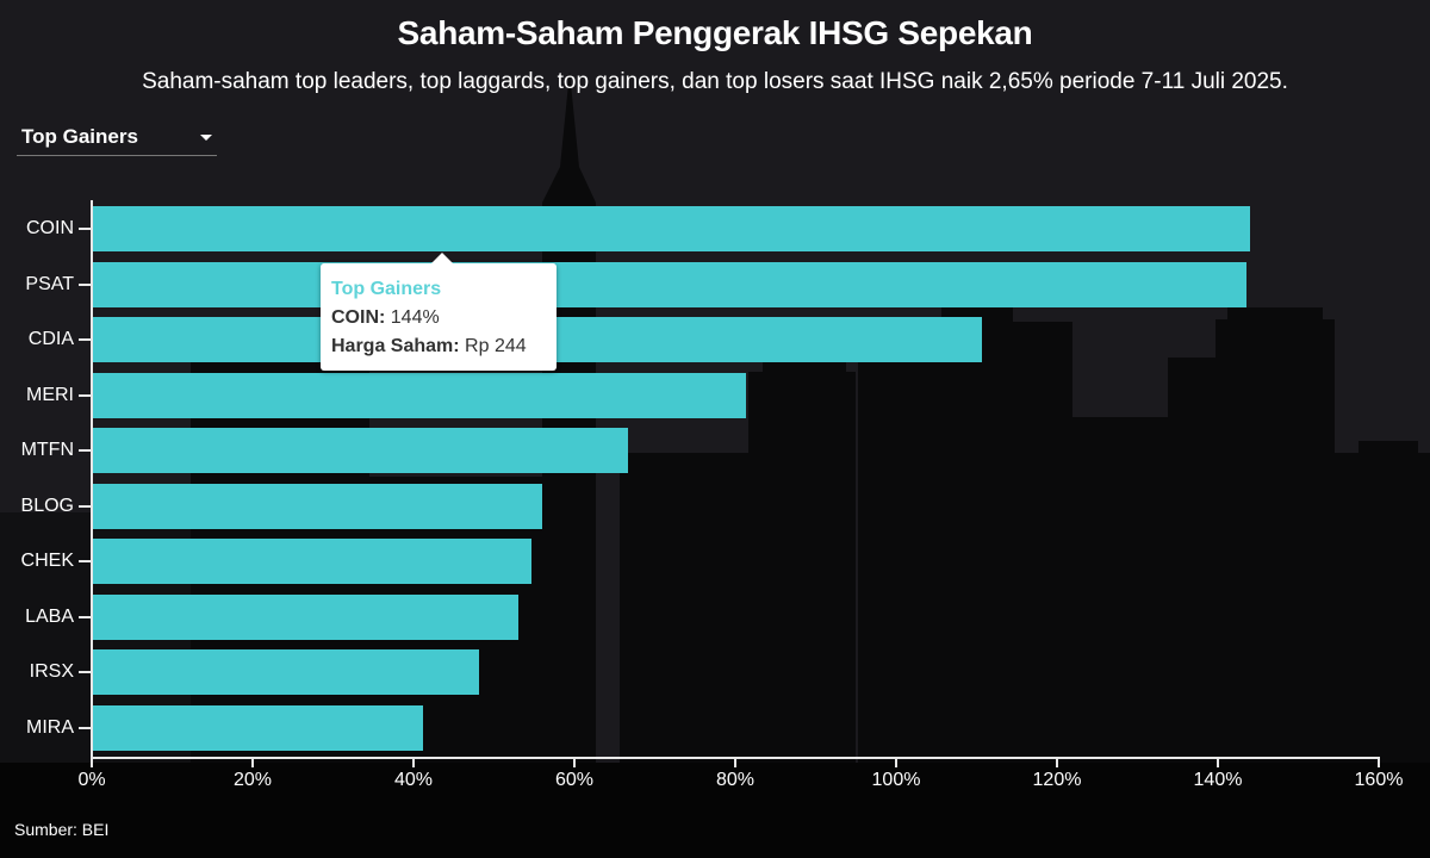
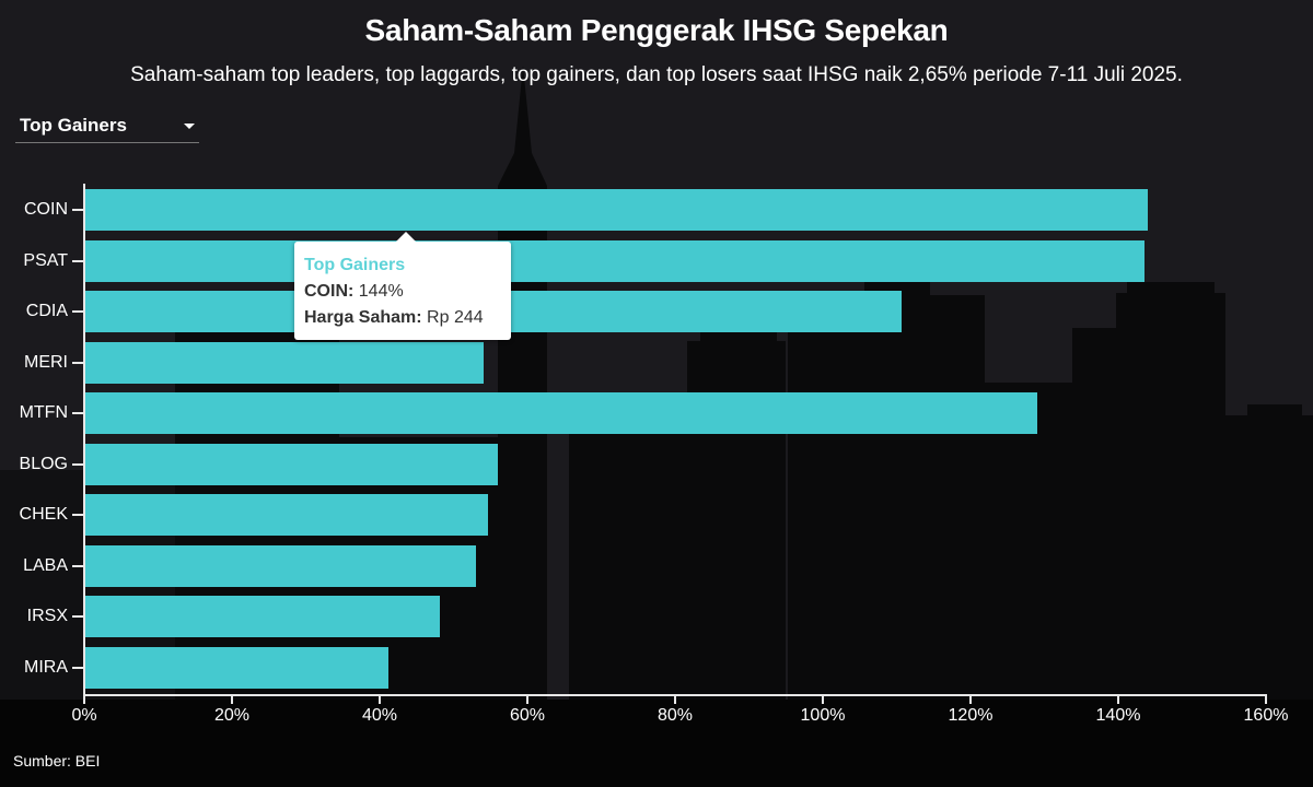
MERI: 81% -> 54%
MTFN: 67% -> 129%
